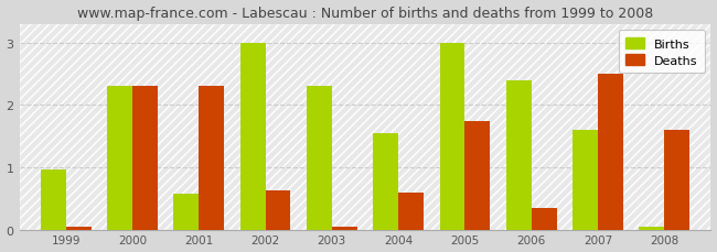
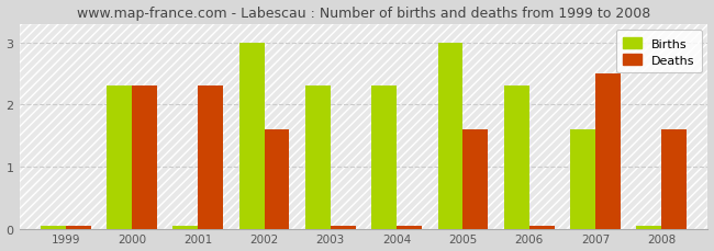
Births/1999: 0.96 -> 0.05
Births/2001: 0.58 -> 0.05
Deaths/2002: 0.62 -> 1.60
Births/2004: 1.54 -> 2.30
Deaths/2004: 0.60 -> 0.05
Deaths/2005: 1.74 -> 1.60
Births/2006: 2.40 -> 2.30
Deaths/2006: 0.34 -> 0.05
